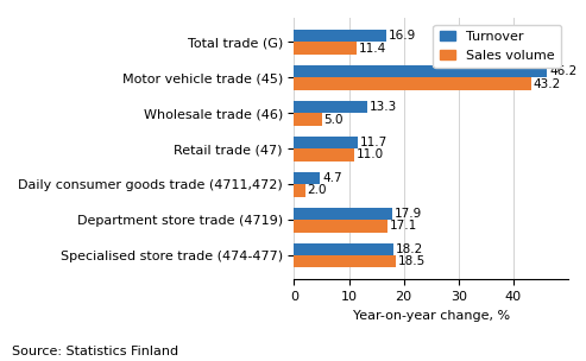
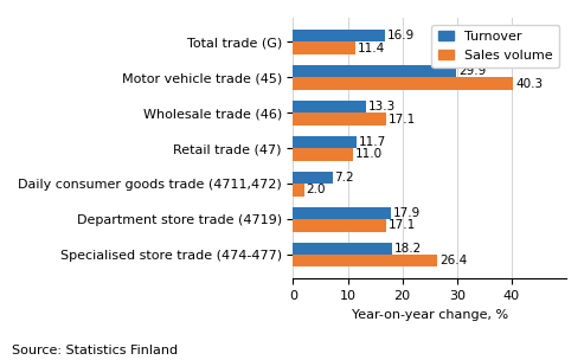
Turnover/Motor vehicle trade (45): 46.2 -> 29.9
Sales volume/Motor vehicle trade (45): 43.2 -> 40.3
Sales volume/Wholesale trade (46): 5.0 -> 17.1
Turnover/Daily consumer goods trade (4711,472): 4.7 -> 7.2
Sales volume/Specialised store trade (474-477): 18.5 -> 26.4
